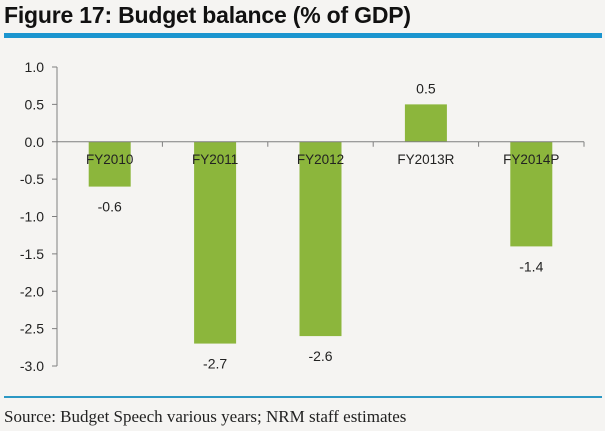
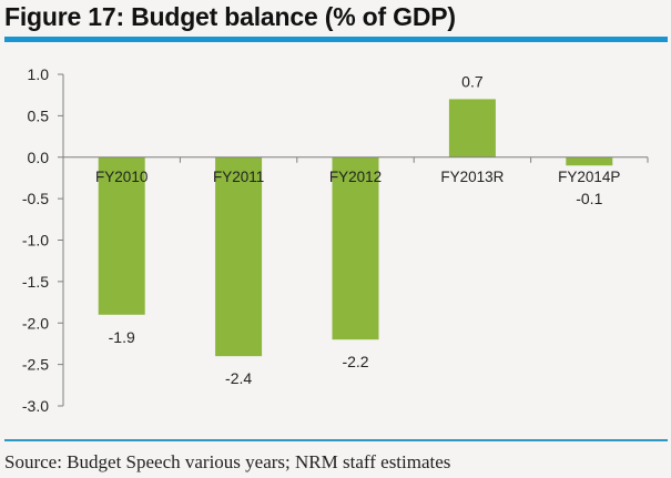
FY2010: -0.6 -> -1.9
FY2011: -2.7 -> -2.4
FY2012: -2.6 -> -2.2
FY2013R: 0.5 -> 0.7
FY2014P: -1.4 -> -0.1
